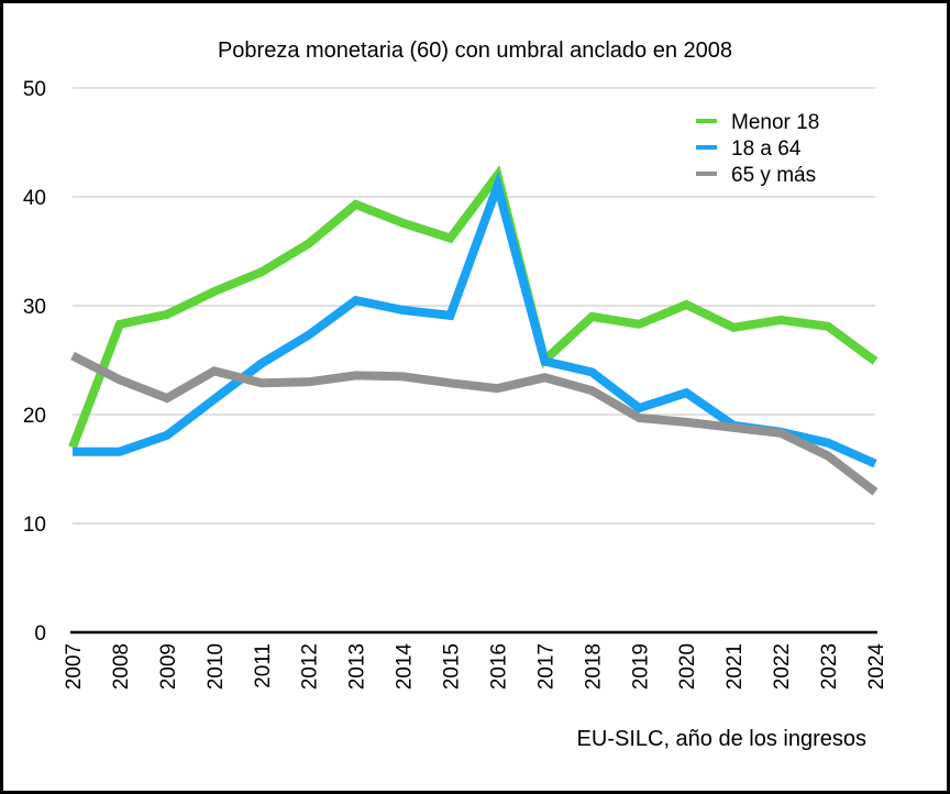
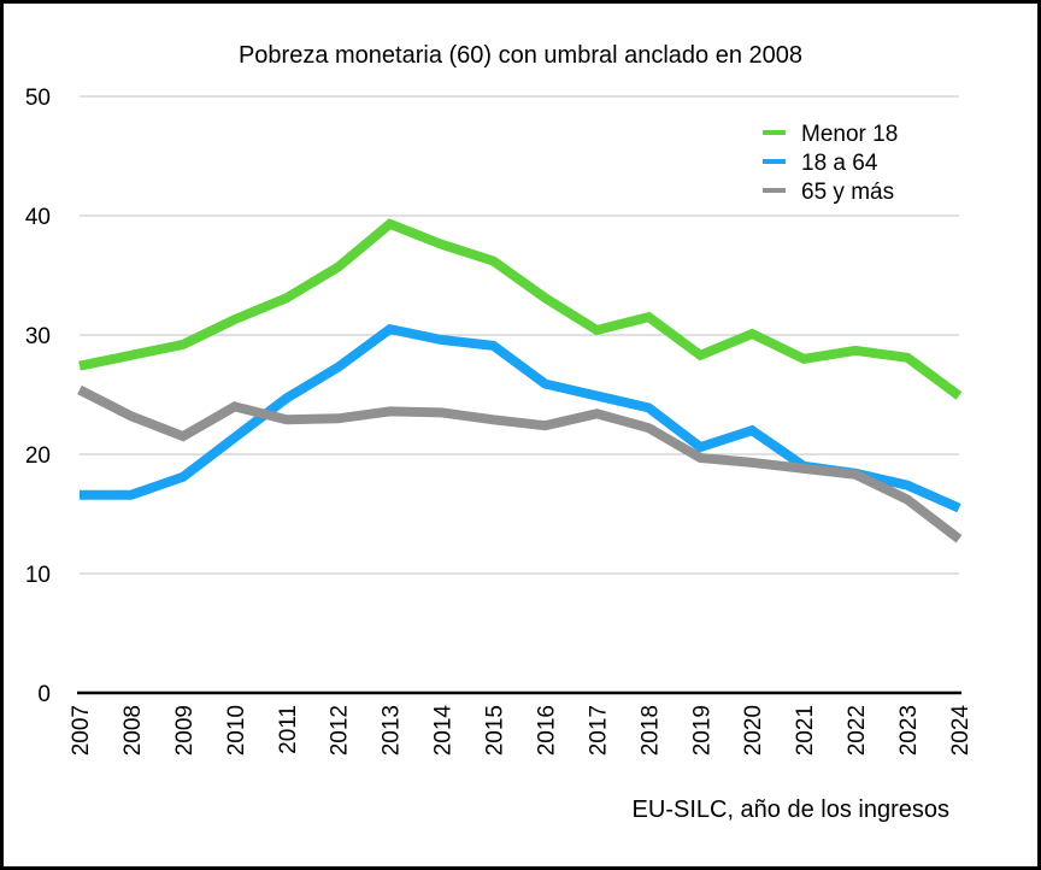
Menor 18/2007: 17 -> 27
Menor 18/2016: 42 -> 33
18 a 64/2016: 41 -> 26
Menor 18/2017: 25 -> 30
Menor 18/2018: 29 -> 32
